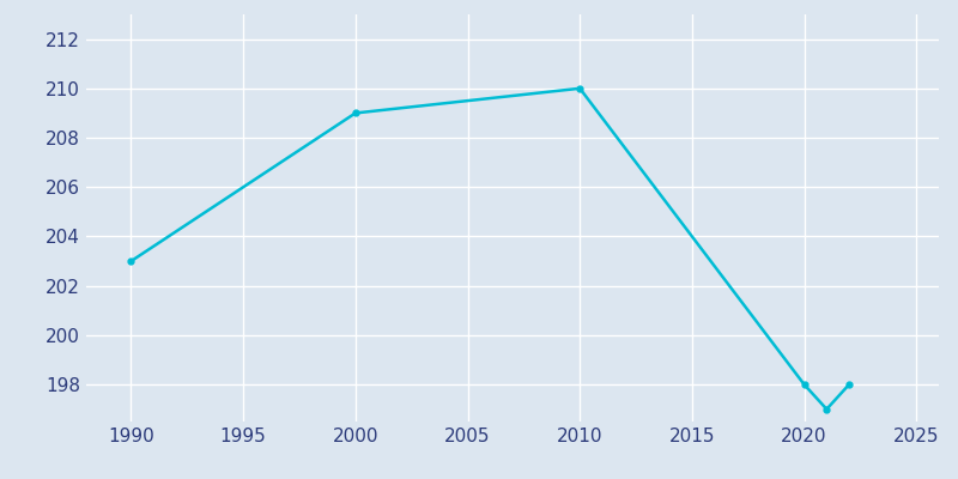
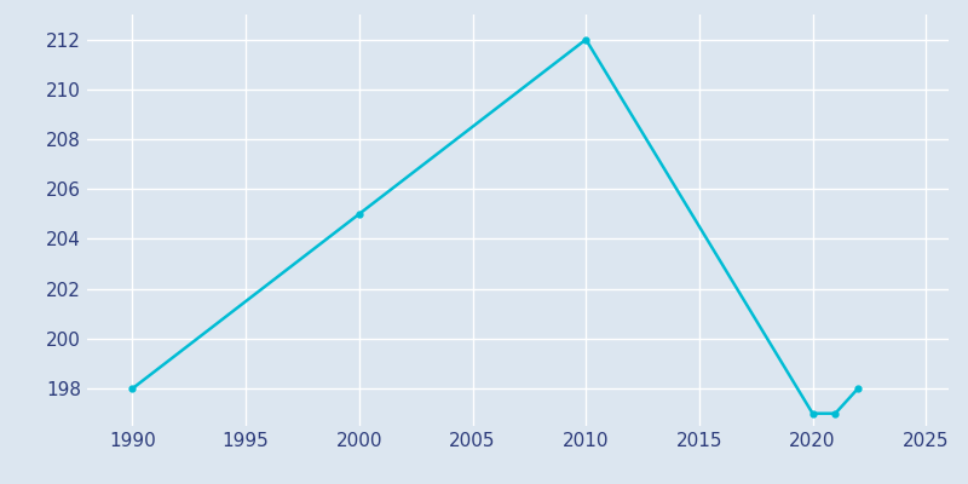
1990: 203 -> 198
2000: 209 -> 205
2010: 210 -> 212
2020: 198 -> 197
